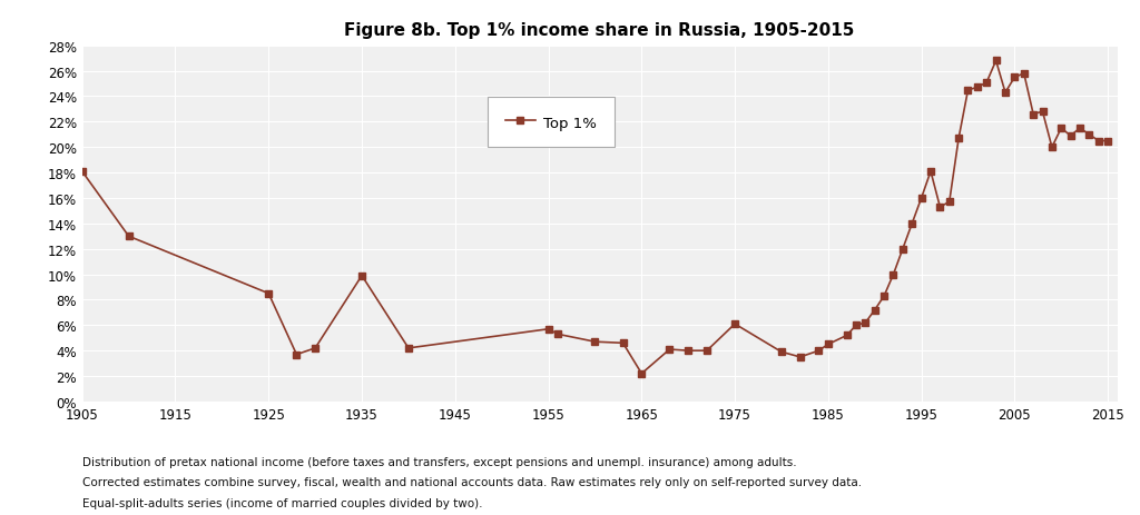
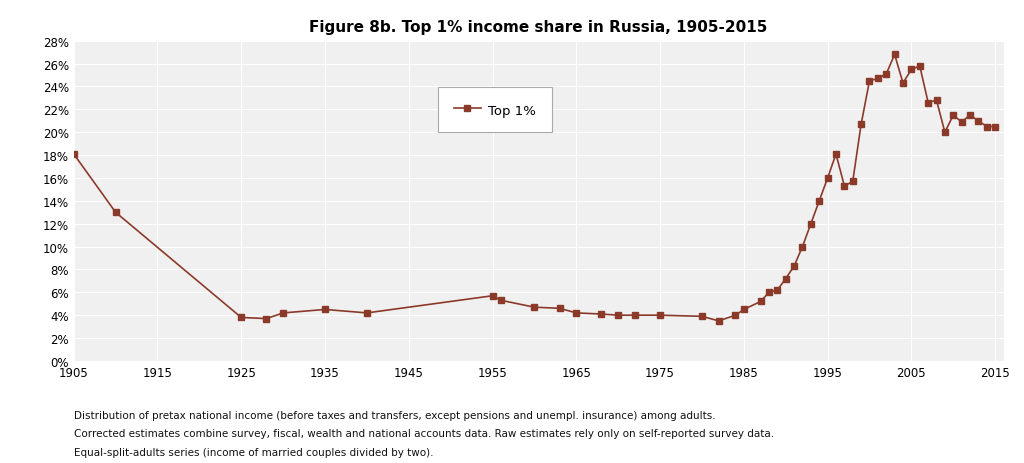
1925: 8.5% -> 3.8%
1935: 9.9% -> 4.5%
1965: 2.2% -> 4.2%
1975: 6.1% -> 4.0%
